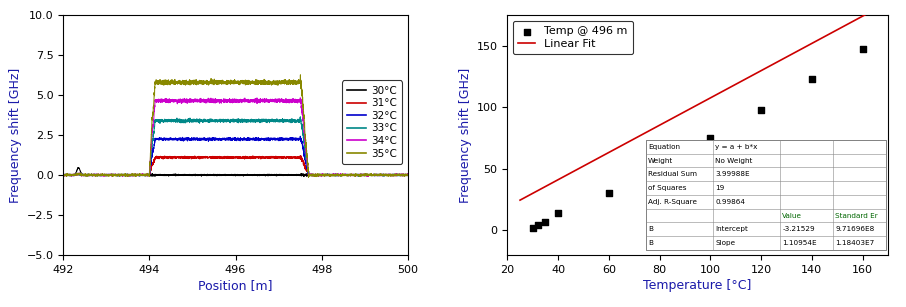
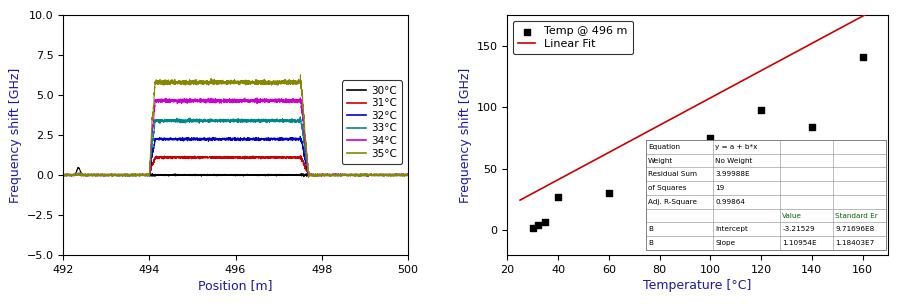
Temp @ 496 m/40: 14 -> 27
Temp @ 496 m/140: 123 -> 84
Temp @ 496 m/160: 148 -> 141
